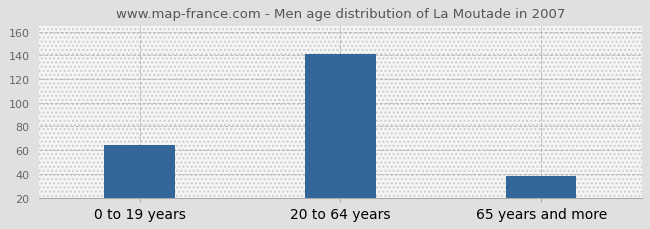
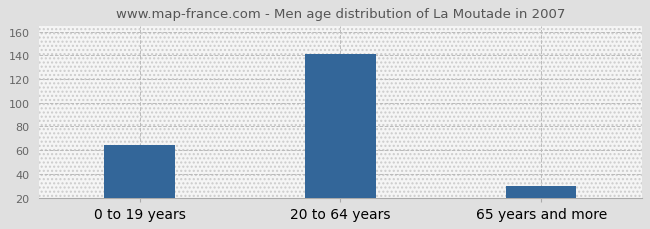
65 years and more: 38 -> 30
